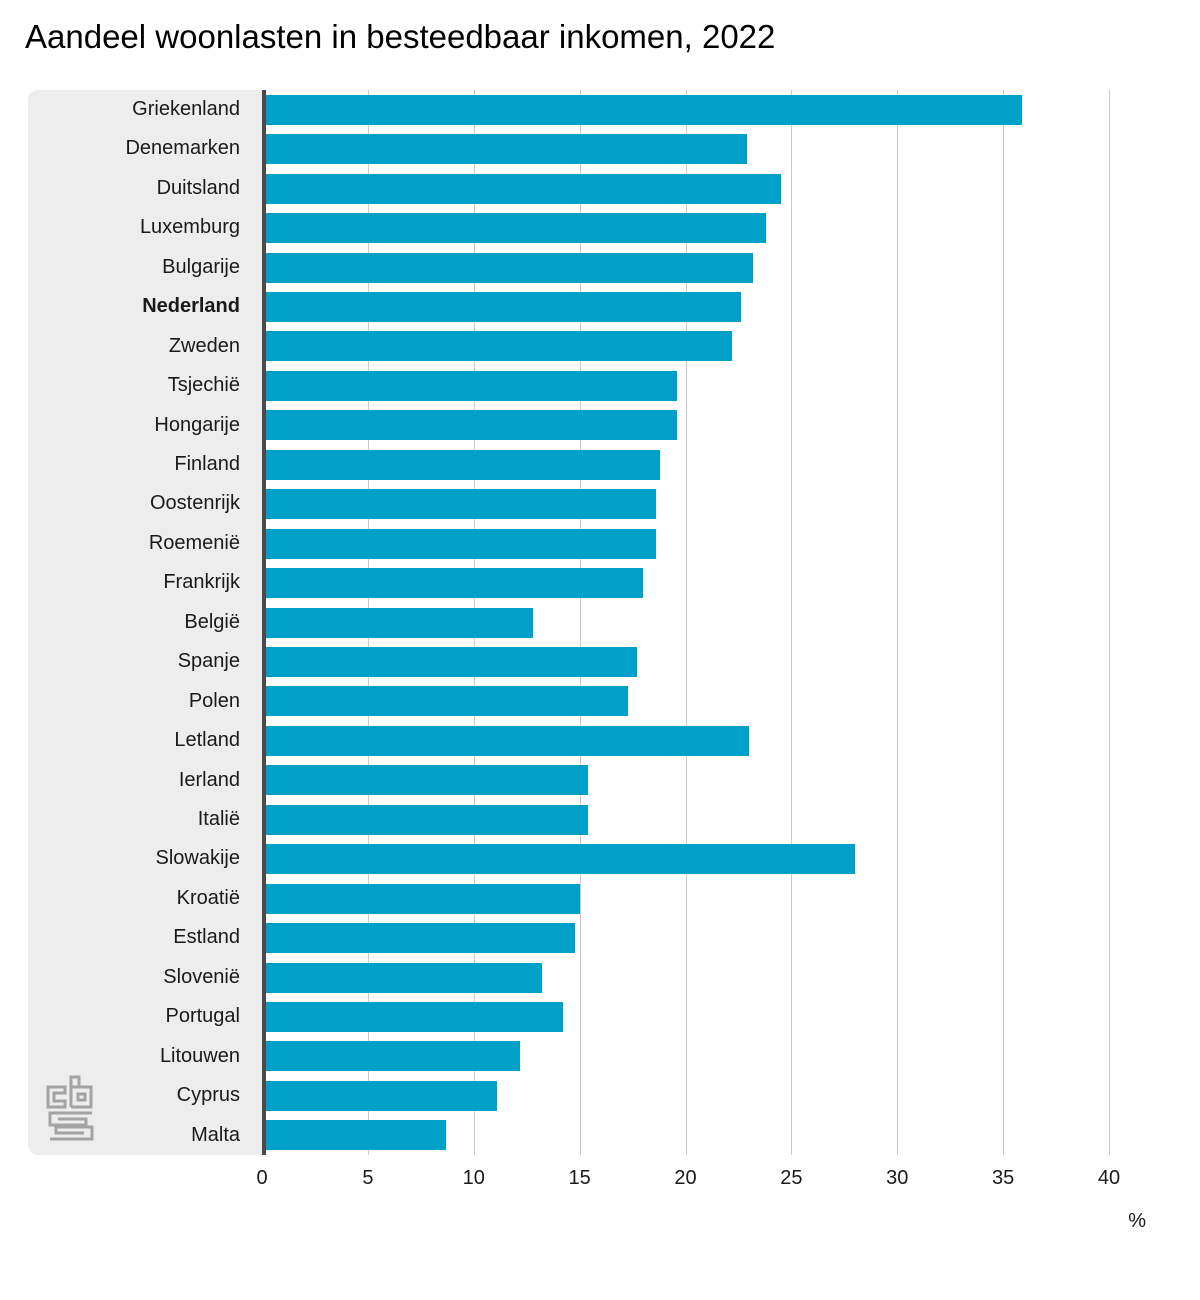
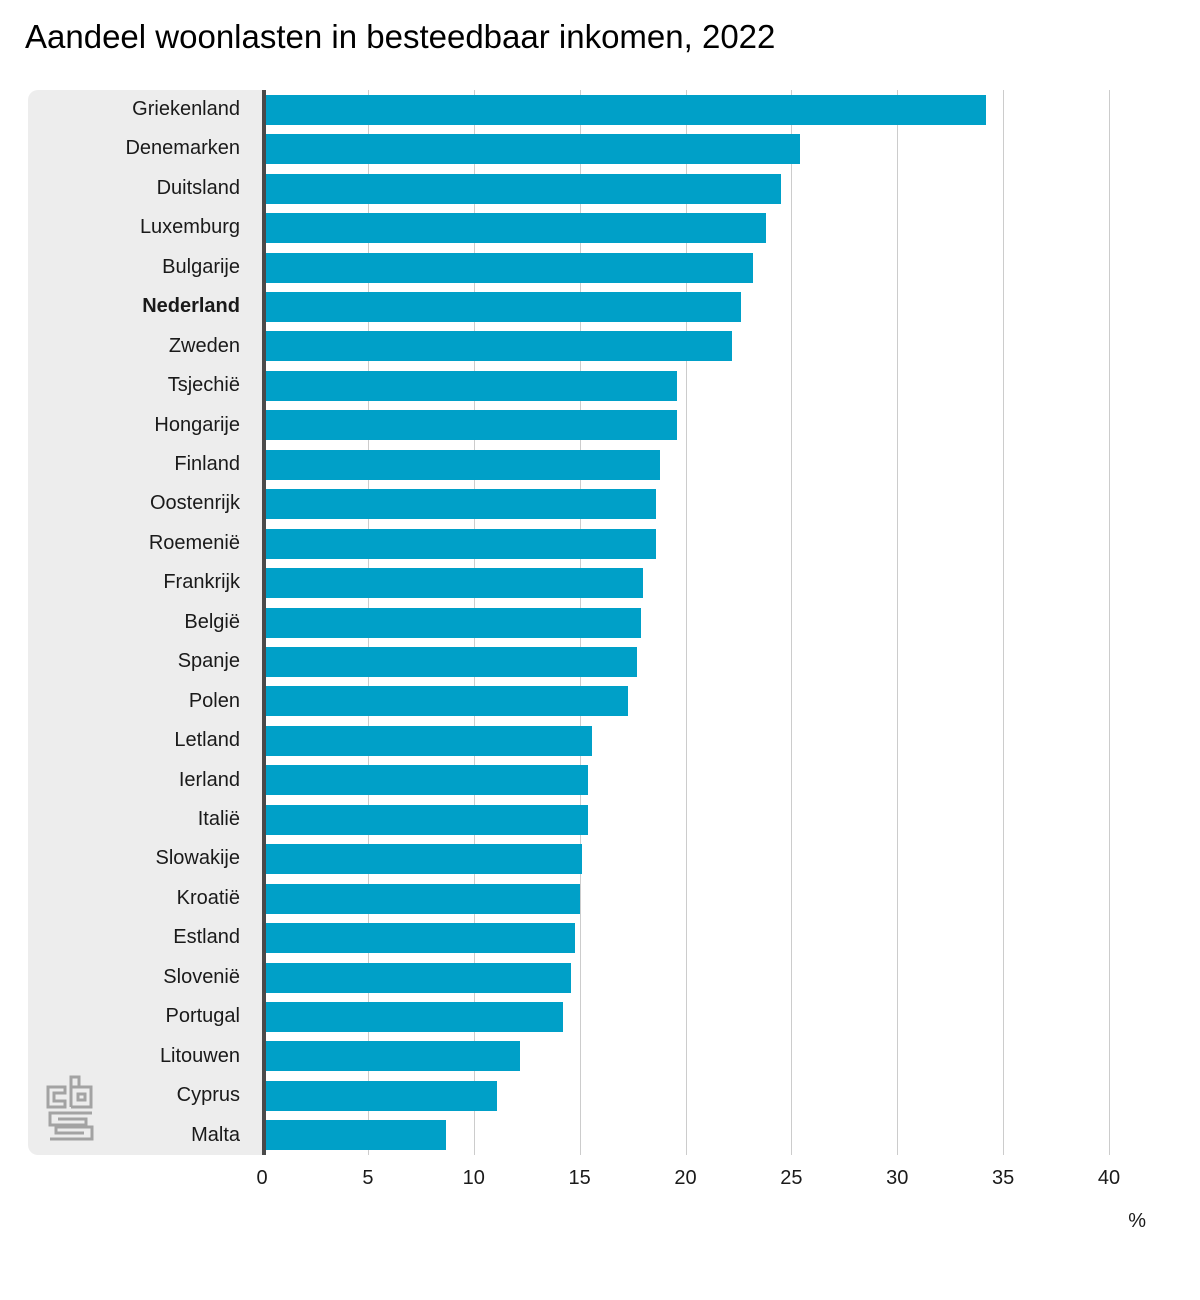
Griekenland: 35.9 -> 34.2
Denemarken: 22.9 -> 25.4
België: 12.8 -> 17.9
Letland: 23.0 -> 15.6
Slowakije: 28.0 -> 15.1
Slovenië: 13.2 -> 14.6
